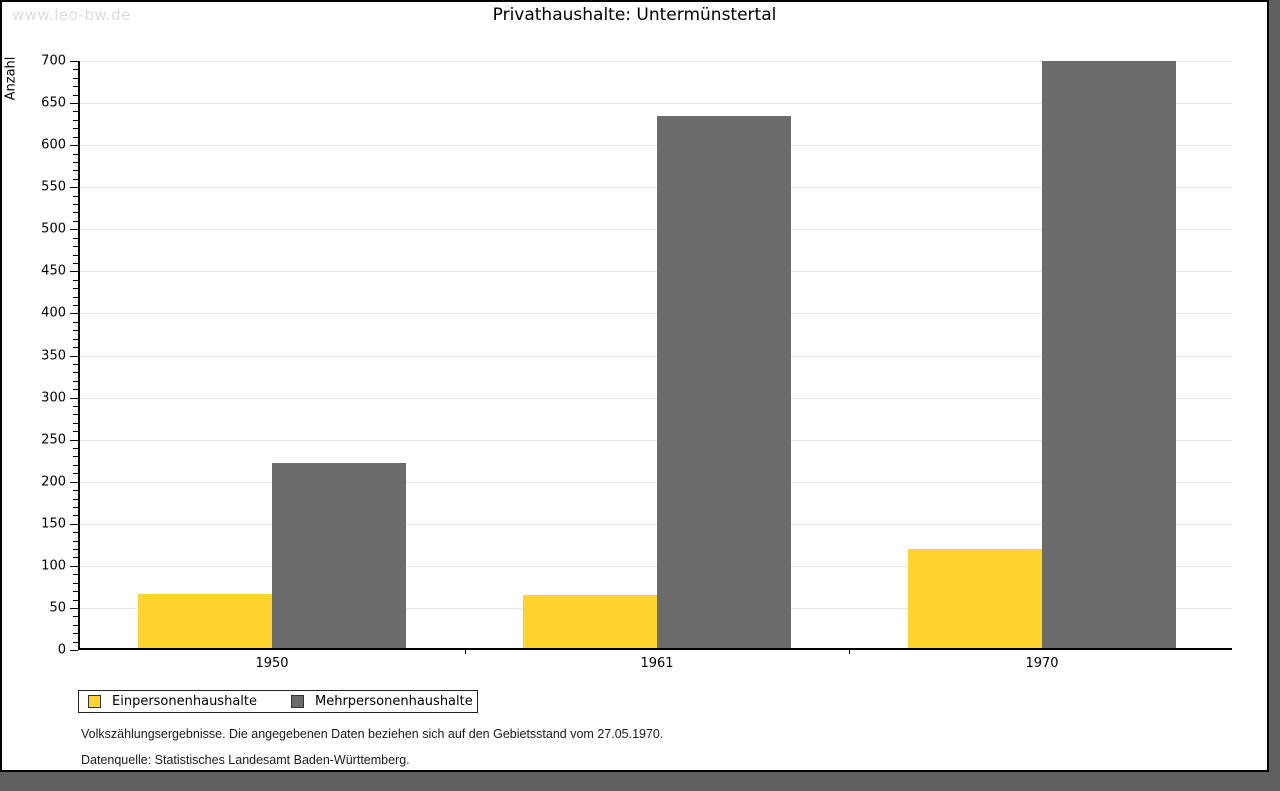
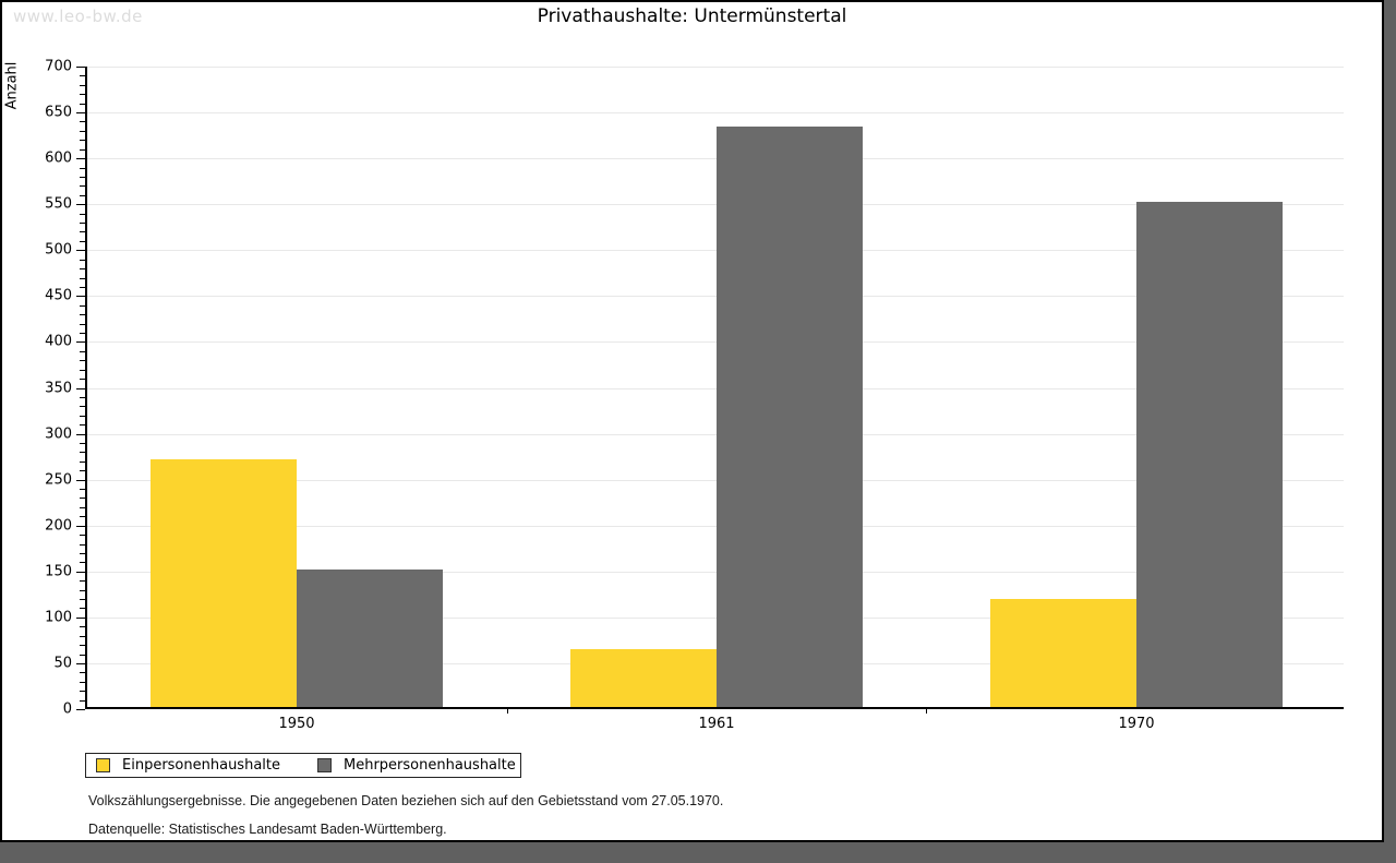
Einpersonenhaushalte/1950: 60 -> 270
Mehrpersonenhaushalte/1950: 220 -> 150
Mehrpersonenhaushalte/1970: 700 -> 550
